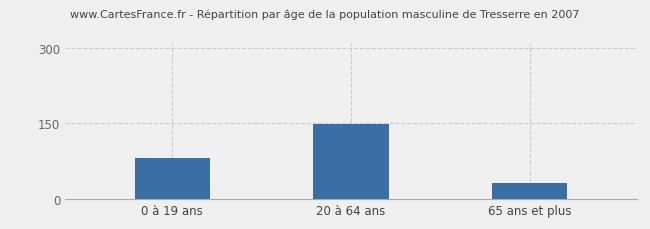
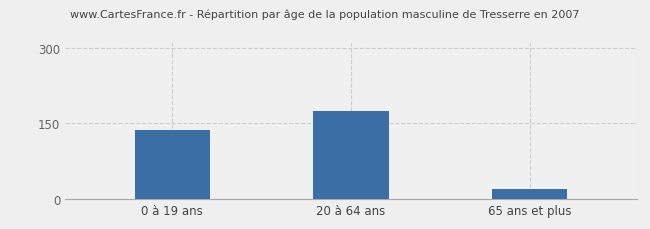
0 à 19 ans: 82 -> 136
20 à 64 ans: 148 -> 175
65 ans et plus: 32 -> 20
